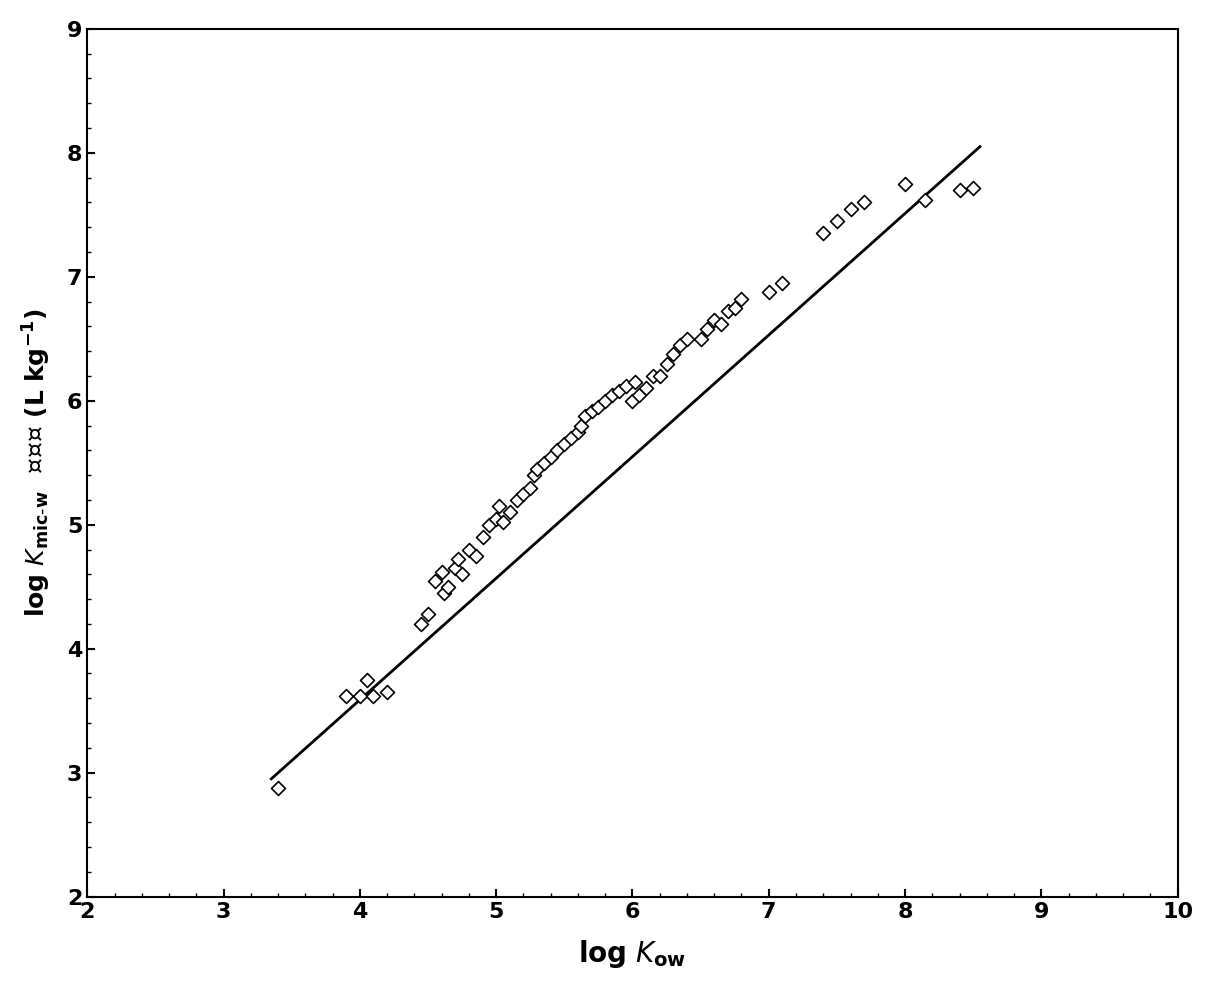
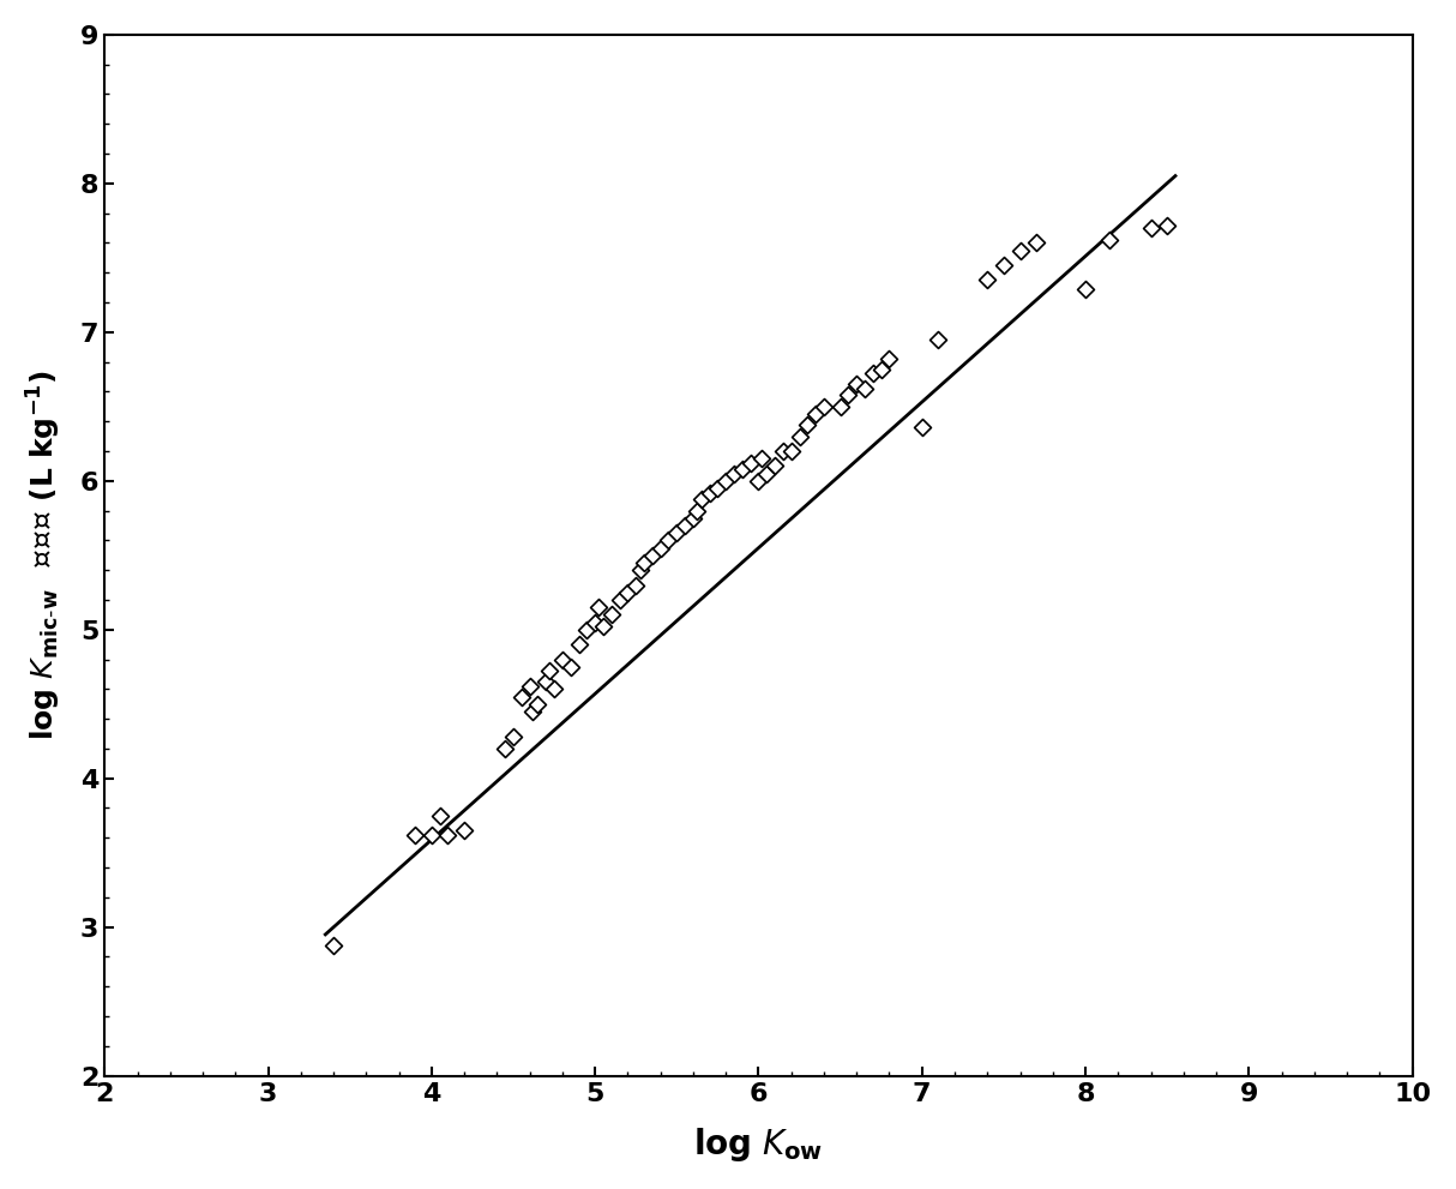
7: 6.88 -> 6.36
8: 7.75 -> 7.29
